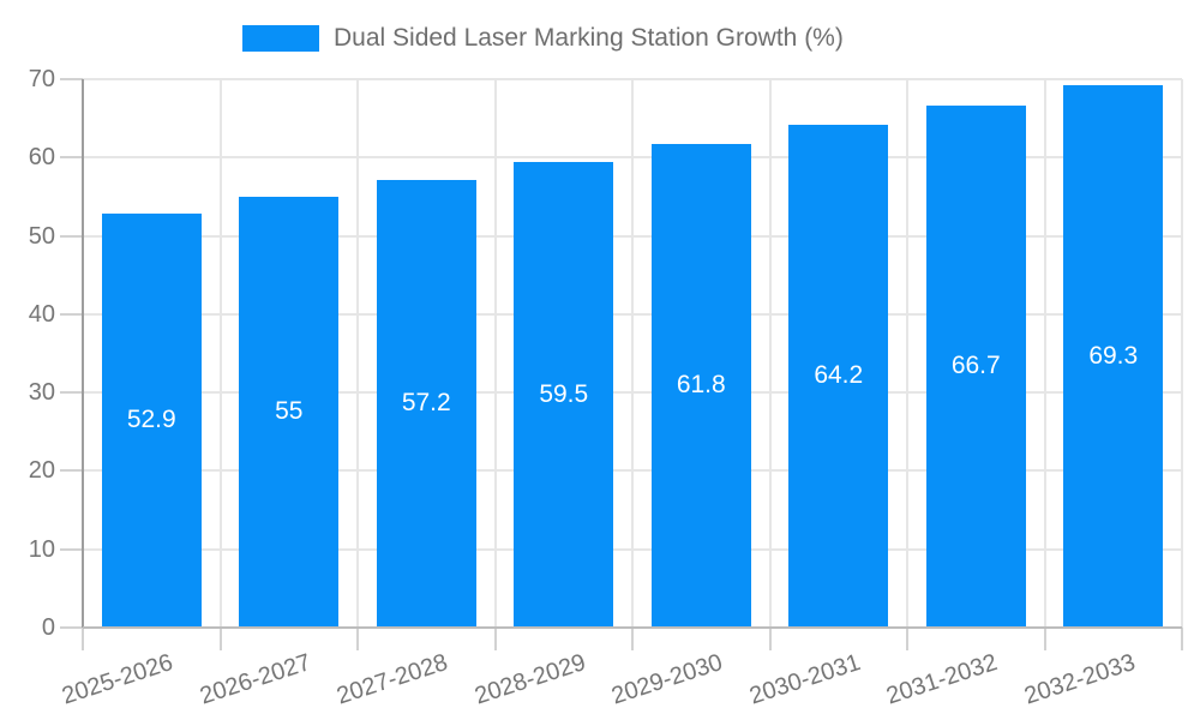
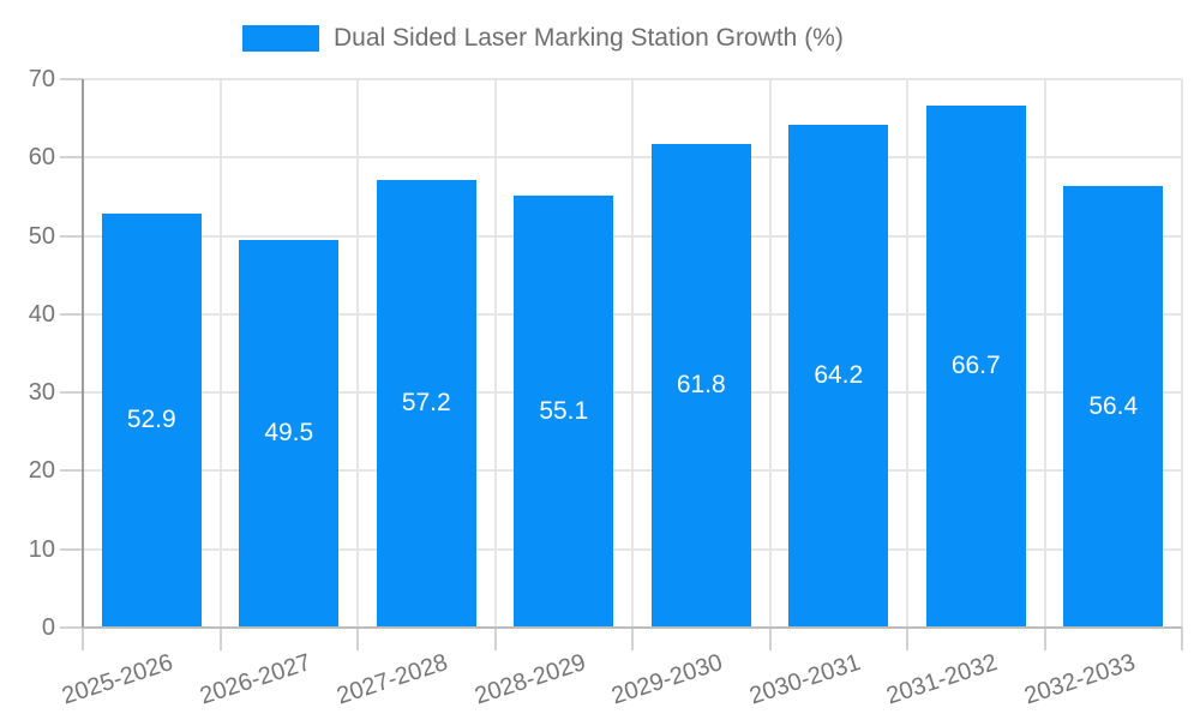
2026-2027: 55 -> 49.5
2028-2029: 59.5 -> 55.1
2032-2033: 69.3 -> 56.4
